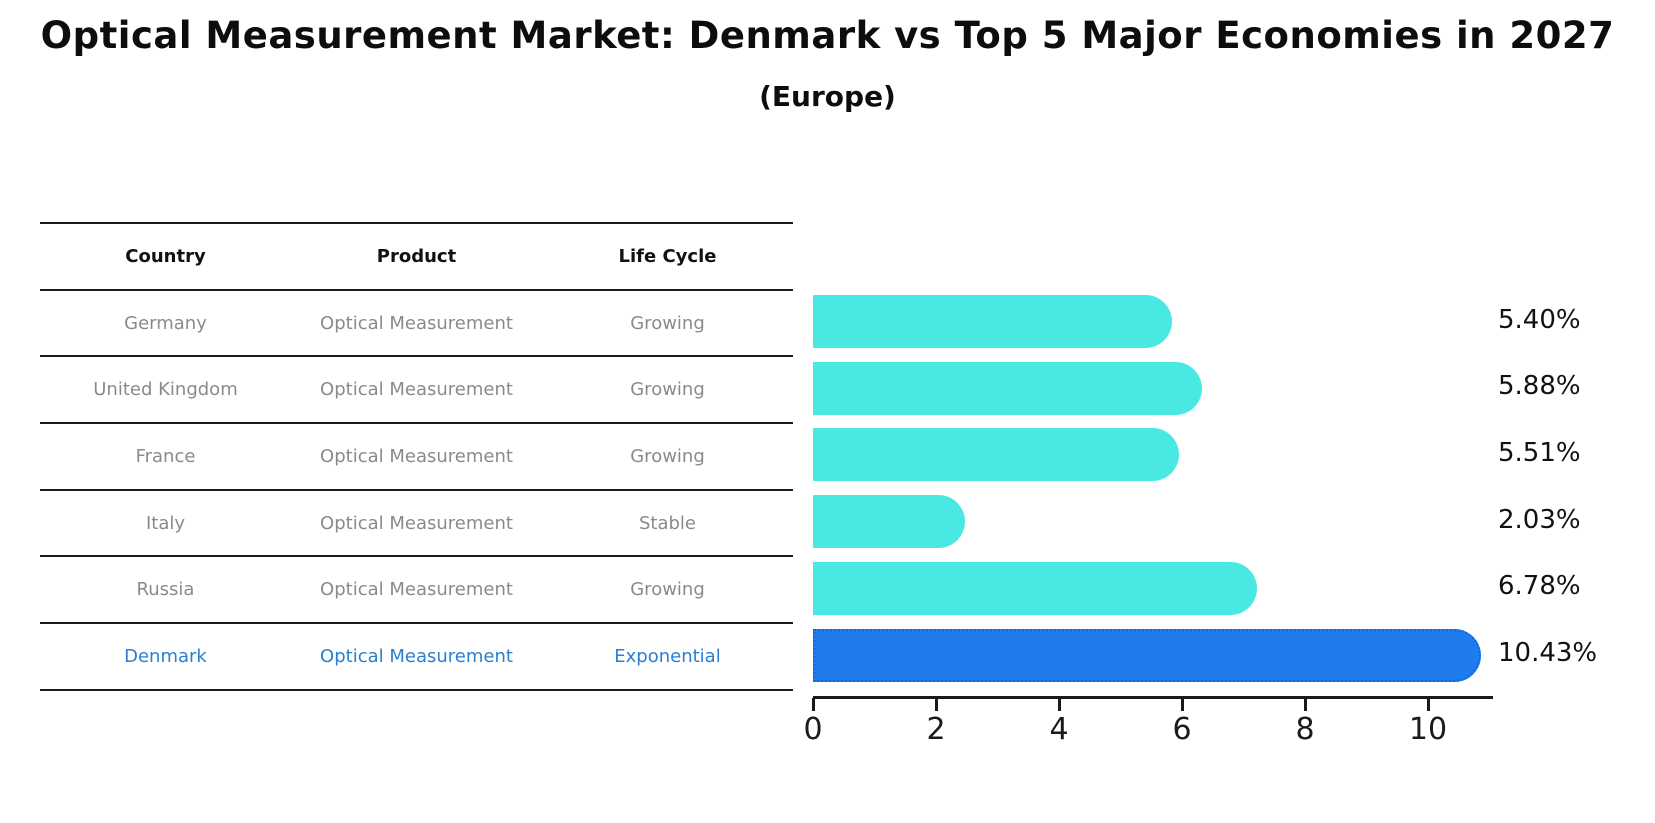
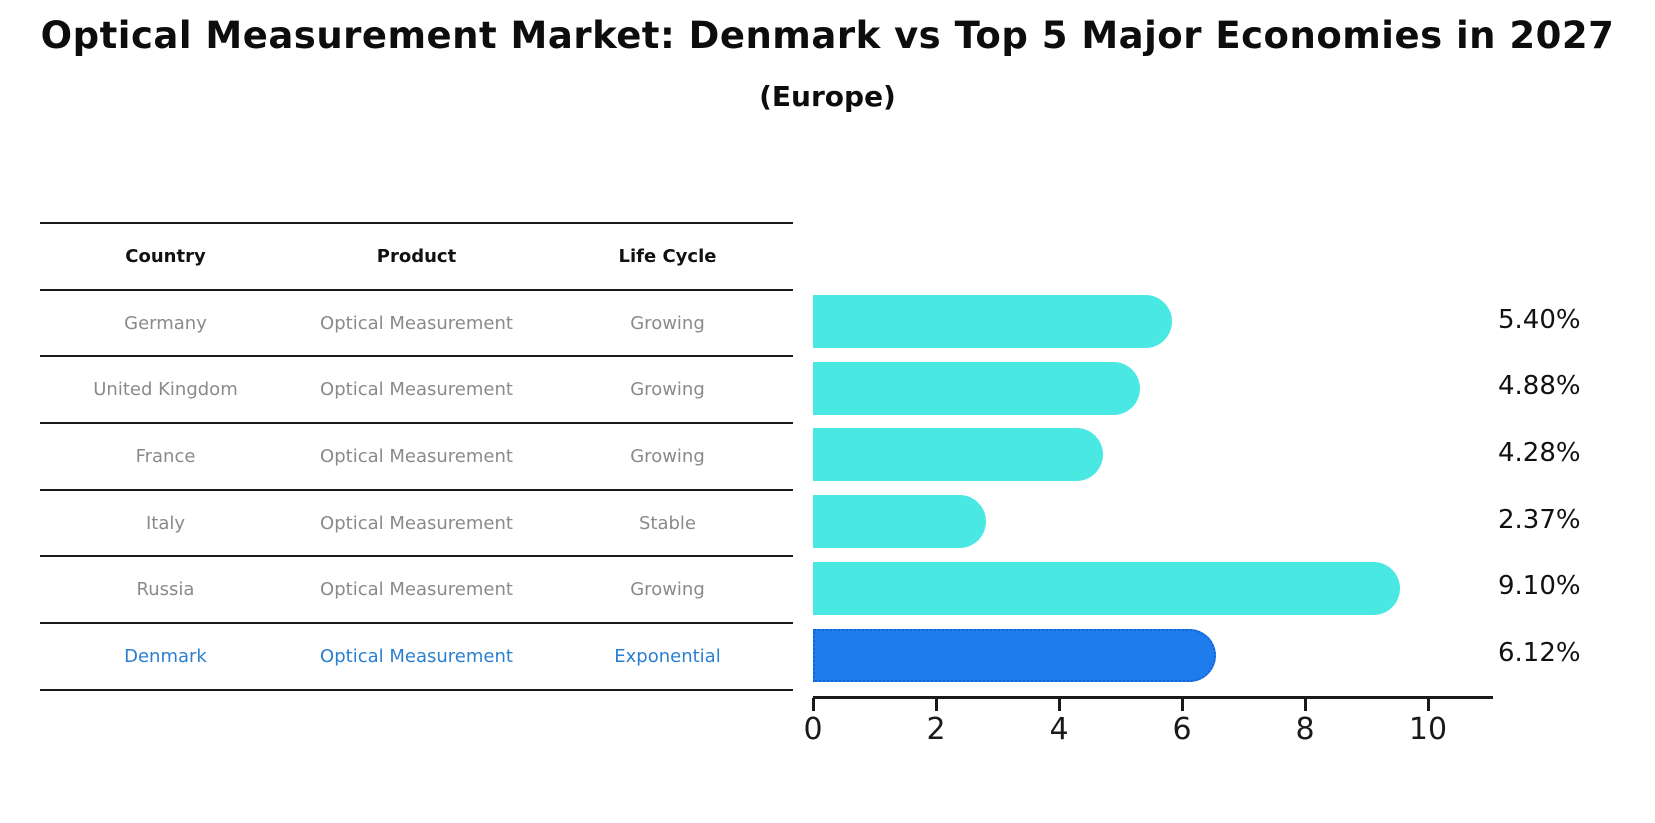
United Kingdom: 5.88% -> 4.88%
France: 5.51% -> 4.28%
Italy: 2.03% -> 2.37%
Russia: 6.78% -> 9.10%
Denmark: 10.43% -> 6.12%
